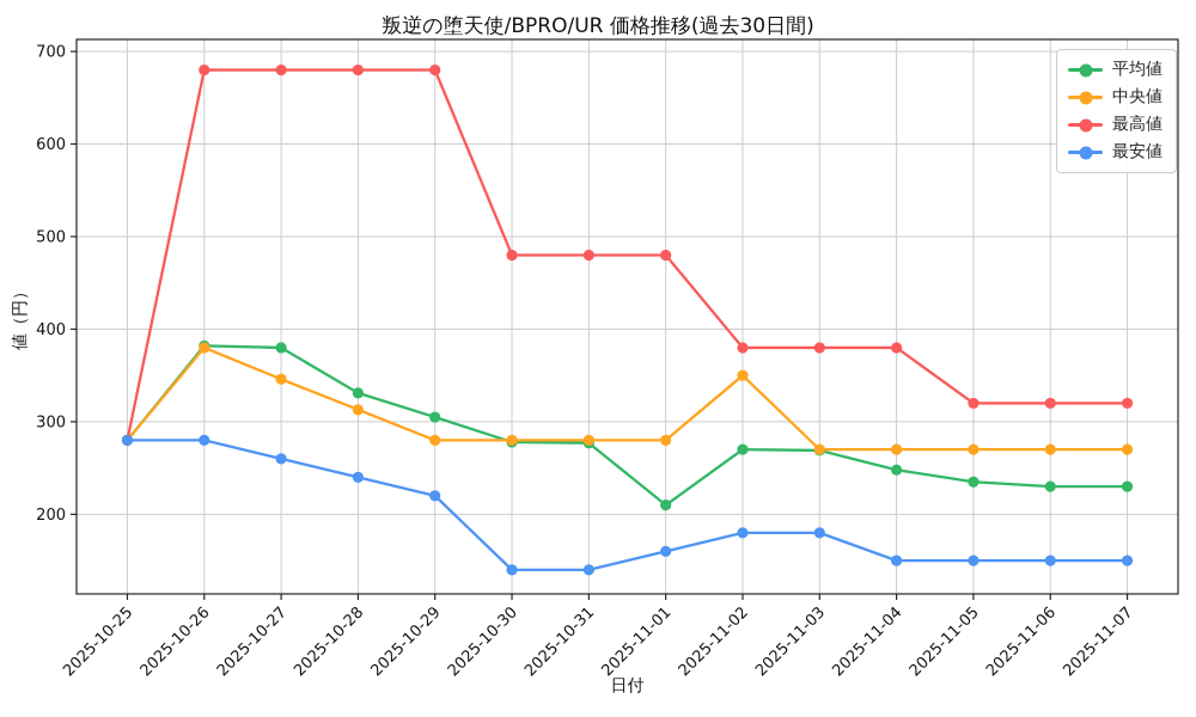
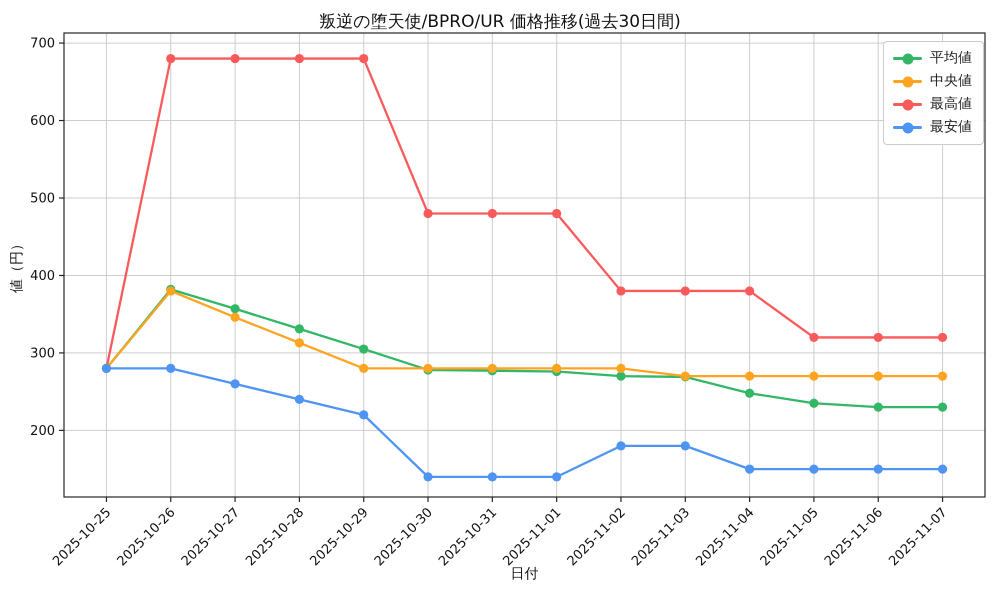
平均値/2025-10-27: 380 -> 360
平均値/2025-11-01: 210 -> 280
最安値/2025-11-01: 160 -> 140
中央値/2025-11-02: 350 -> 280
